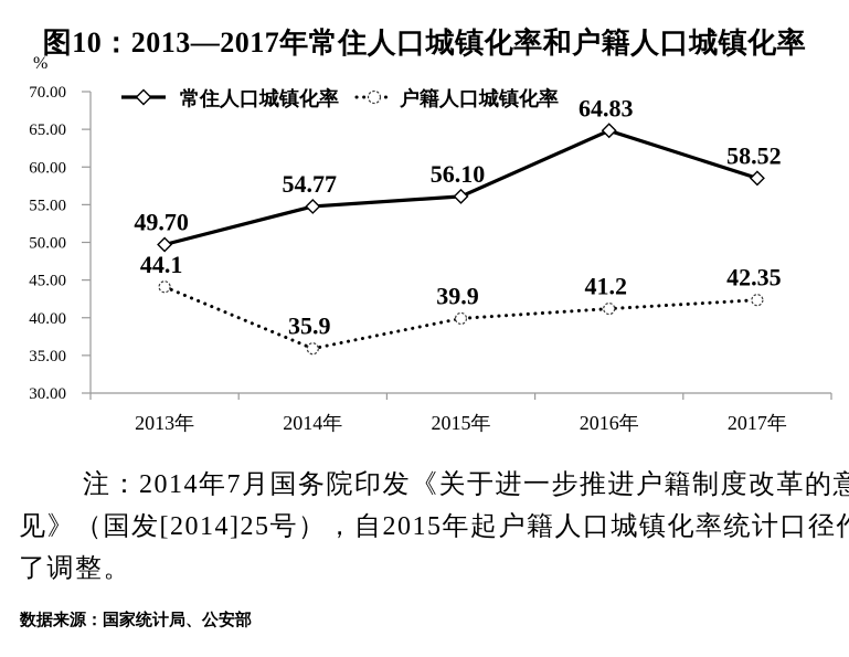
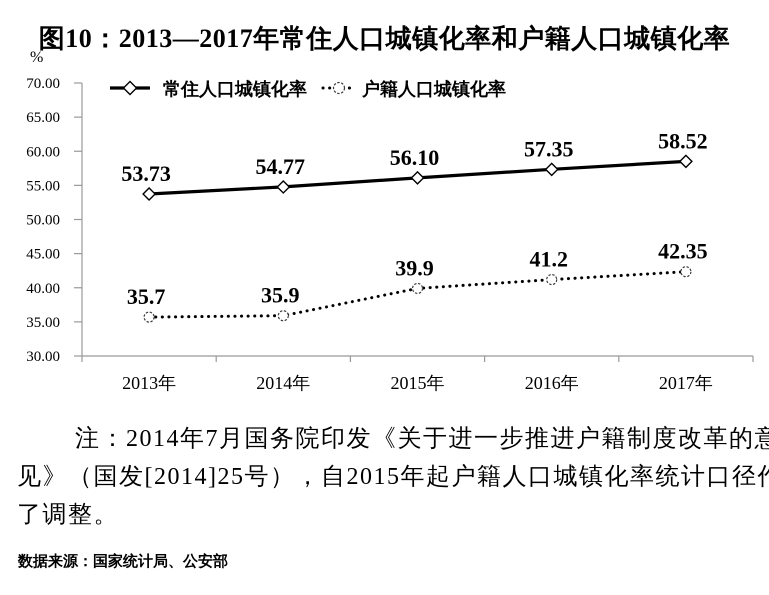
常住人口城镇化率/2013年: 49.70 -> 53.73
户籍人口城镇化率/2013年: 44.1 -> 35.7
常住人口城镇化率/2016年: 64.83 -> 57.35
